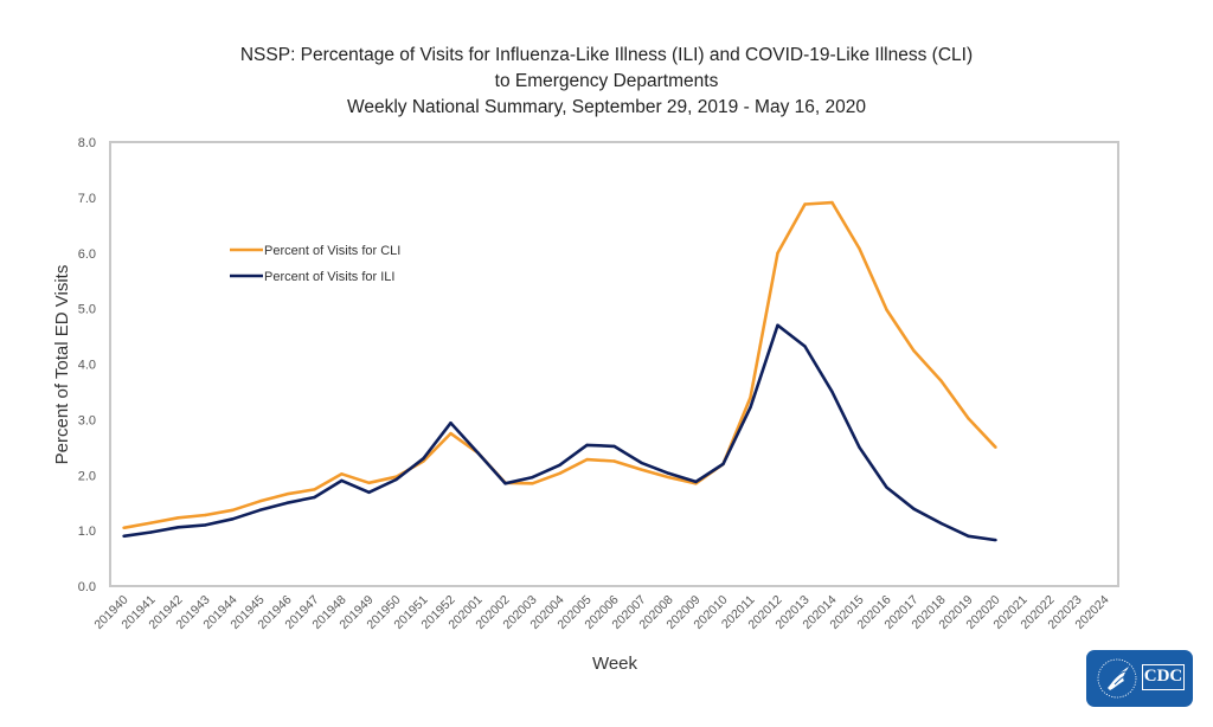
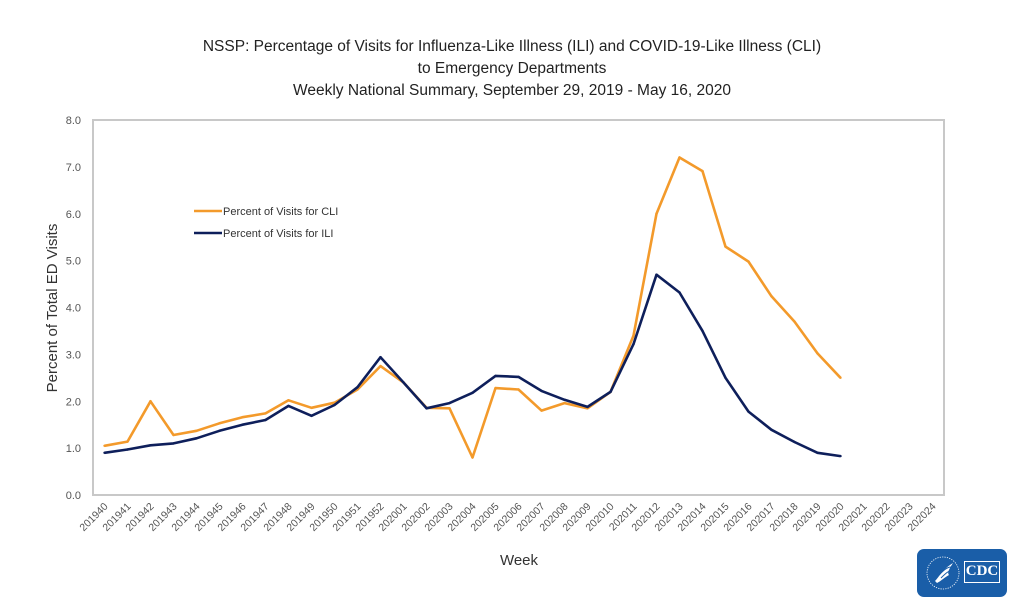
Percent of Visits for CLI/201942: 1.2 -> 2.0
Percent of Visits for CLI/202004: 2.0 -> 0.8
Percent of Visits for CLI/202007: 2.1 -> 1.8
Percent of Visits for CLI/202013: 6.9 -> 7.2
Percent of Visits for CLI/202015: 6.1 -> 5.3
